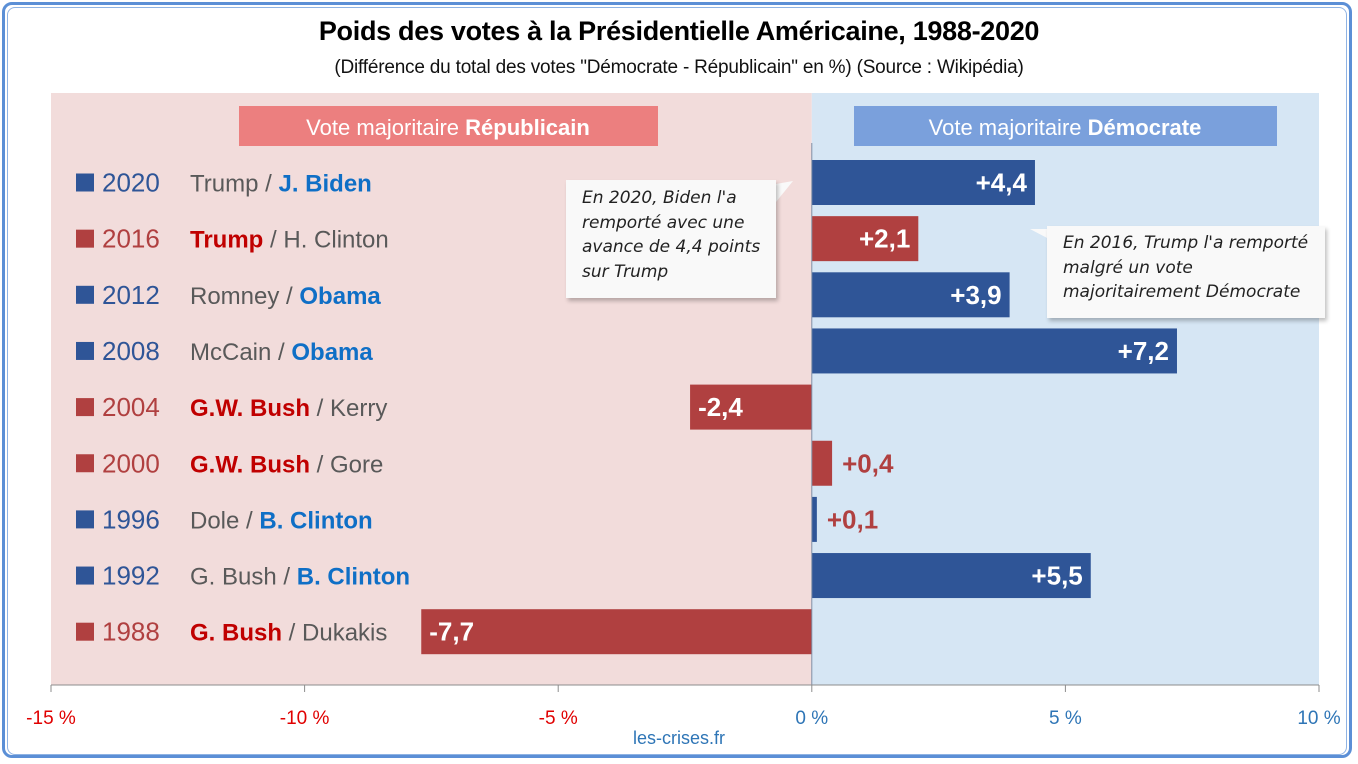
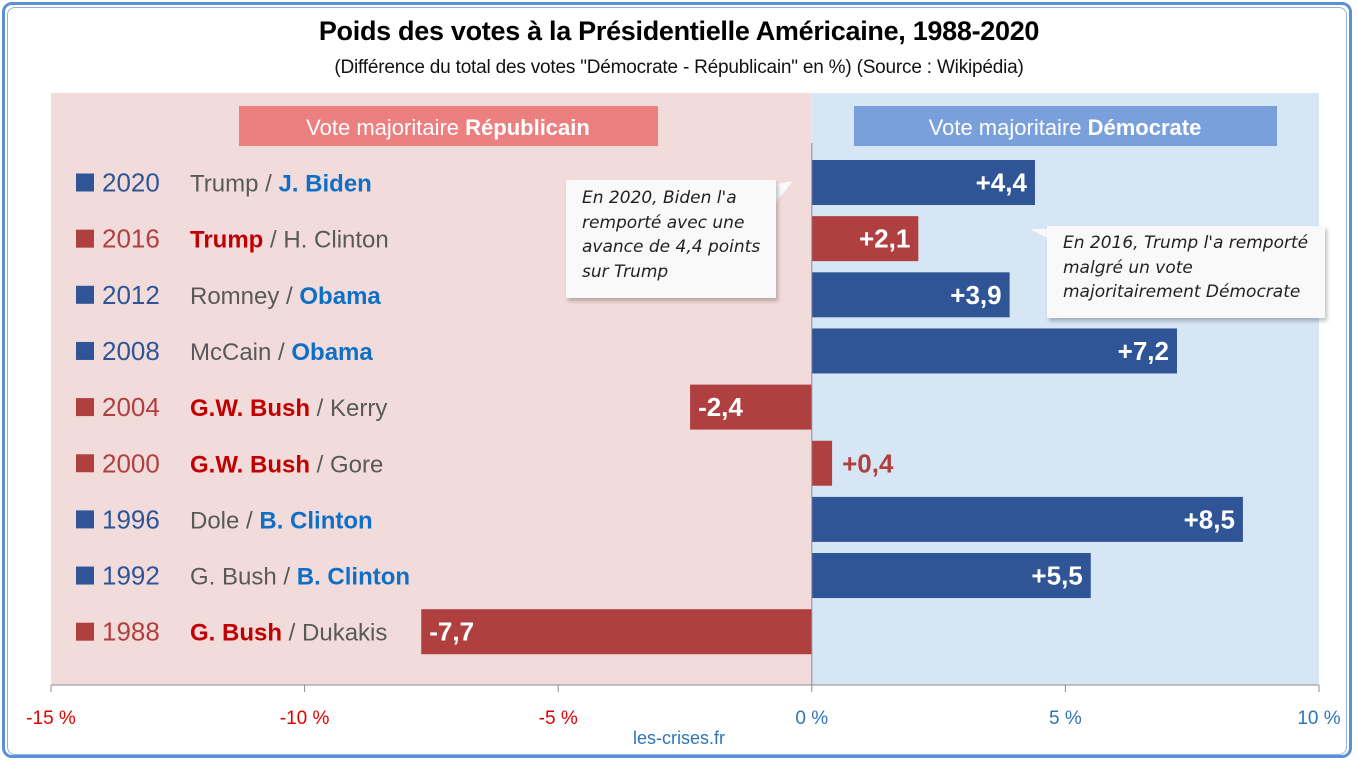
1996: +0,1 -> +8,5
